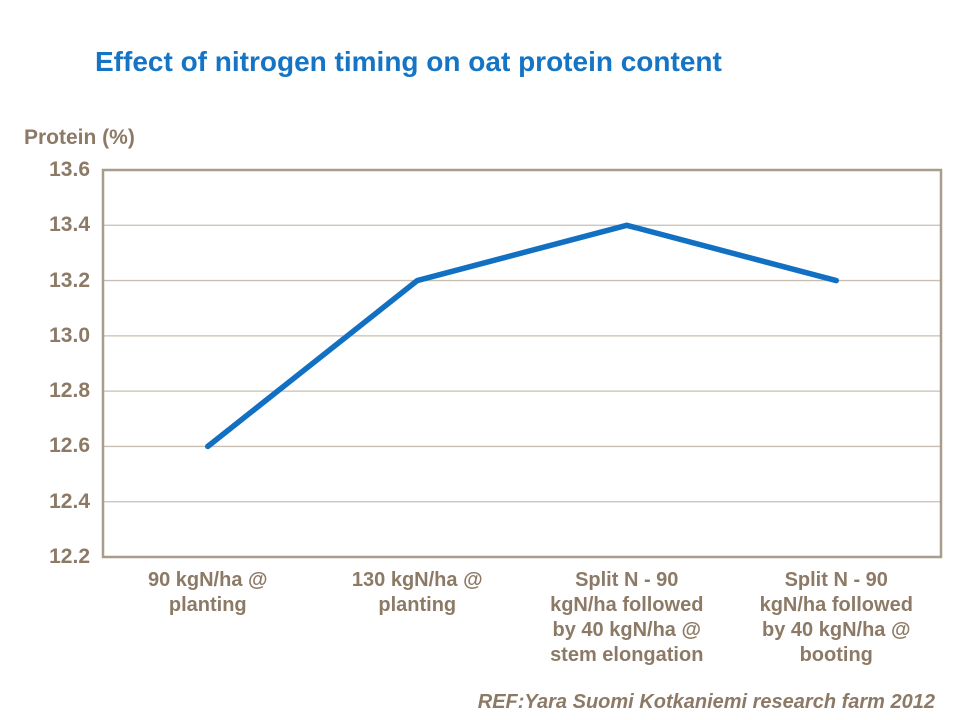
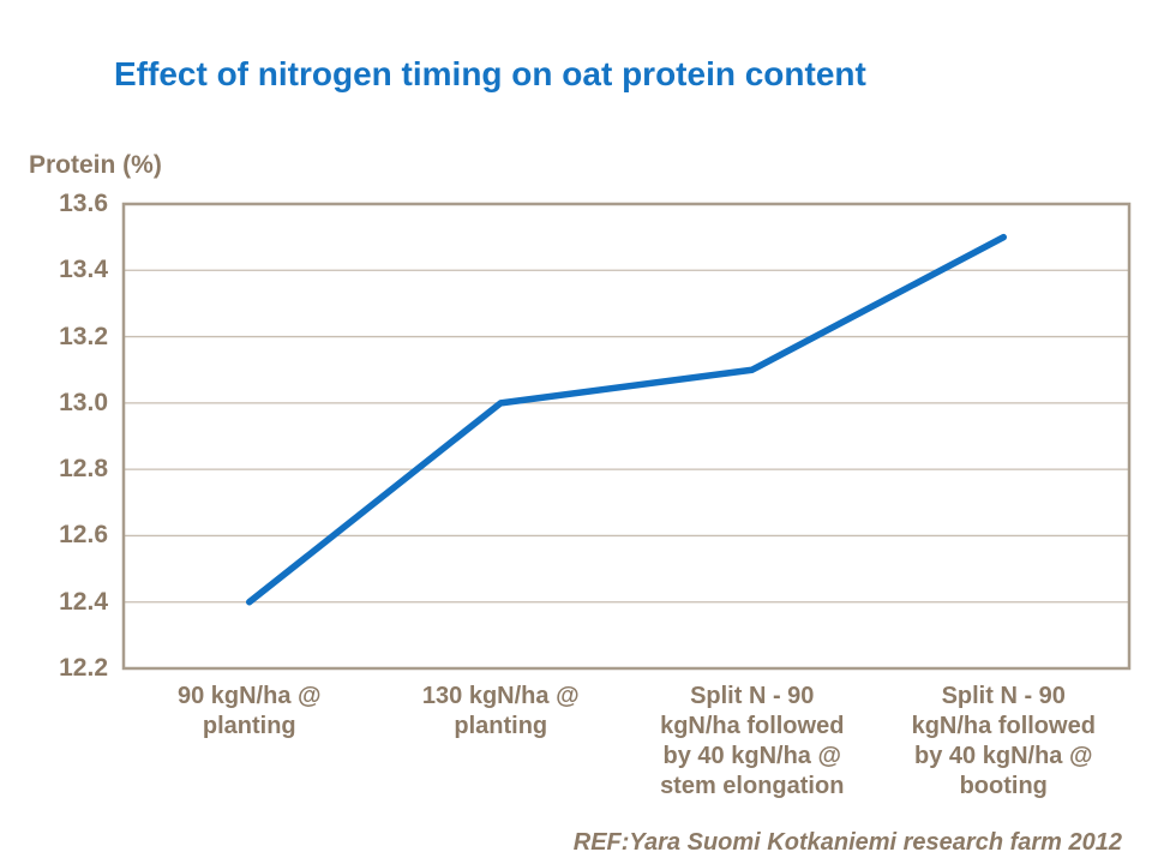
90 kgN/ha @ planting: 12.6 -> 12.4
130 kgN/ha @ planting: 13.2 -> 13.0
Split N - 90 kgN/ha followed by 40 kgN/ha @ stem elongation: 13.4 -> 13.1
Split N - 90 kgN/ha followed by 40 kgN/ha @ booting: 13.2 -> 13.5
